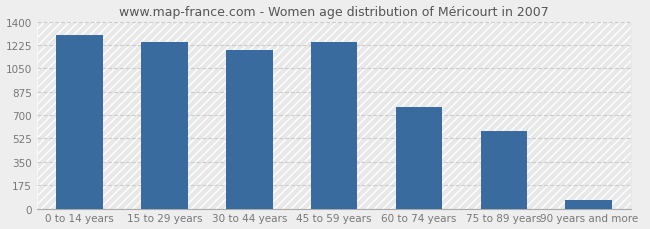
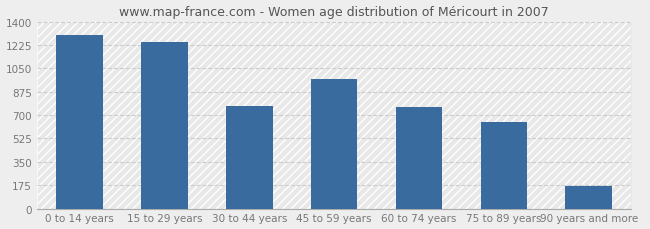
30 to 44 years: 1190 -> 770
45 to 59 years: 1250 -> 970
75 to 89 years: 580 -> 650
90 years and more: 60 -> 170
